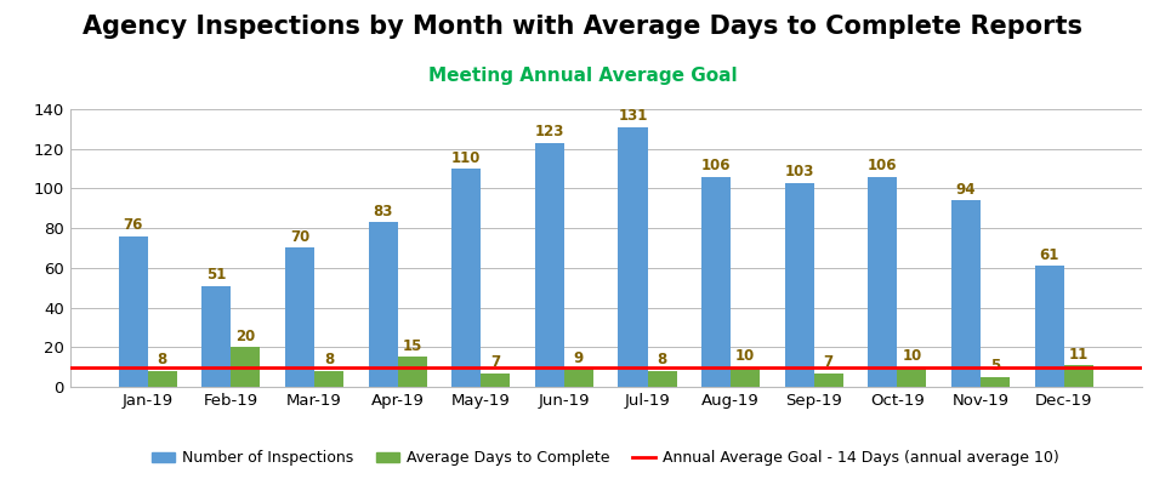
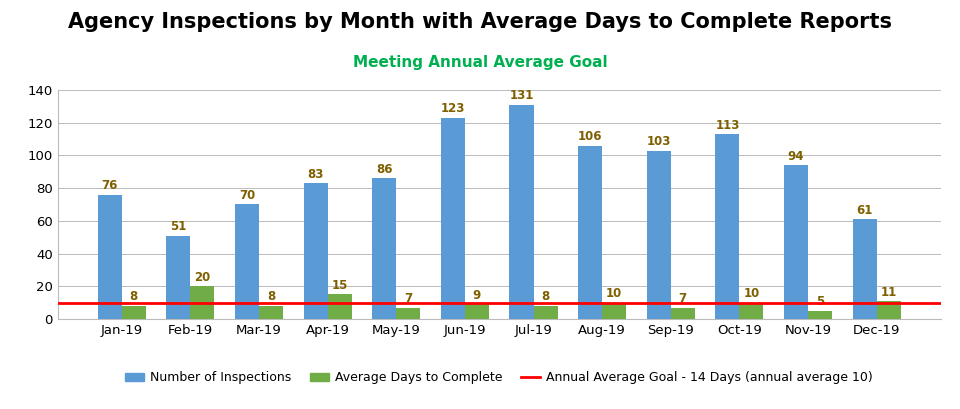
Number of Inspections/May-19: 110 -> 86
Number of Inspections/Oct-19: 106 -> 113
